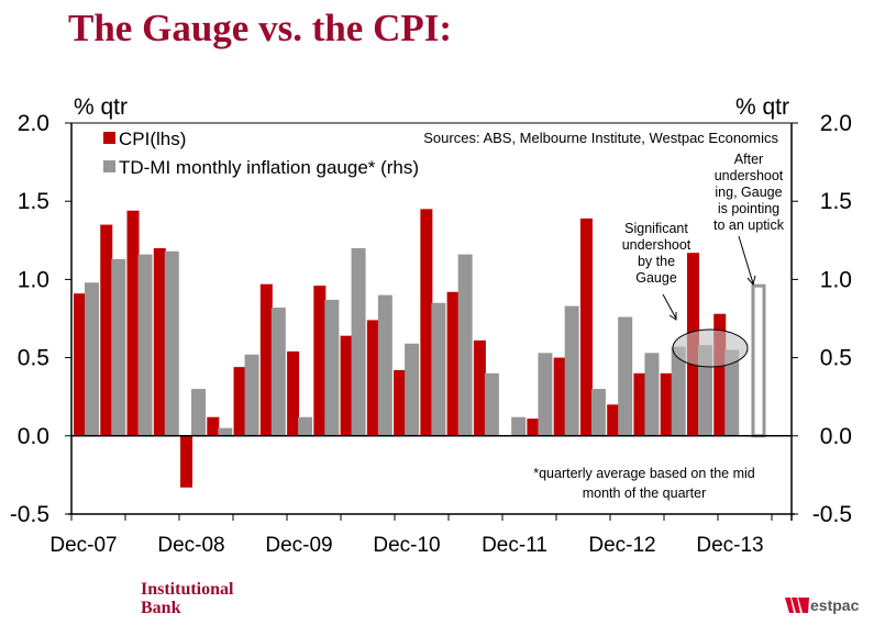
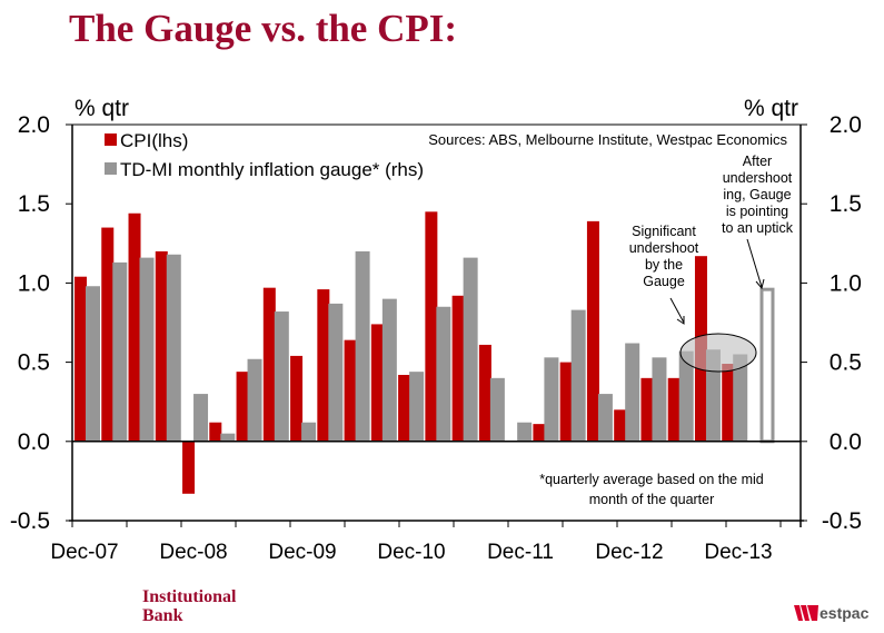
CPI(lhs)/Dec-07: 0.91 -> 1.04
TD-MI monthly inflation gauge* (rhs)/Dec-10: 0.59 -> 0.44
TD-MI monthly inflation gauge* (rhs)/Dec-12: 0.76 -> 0.62
CPI(lhs)/Dec-13: 0.78 -> 0.49
